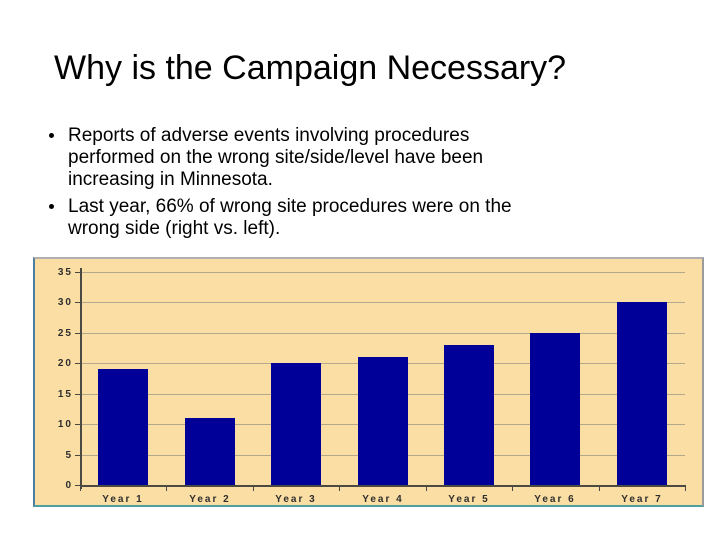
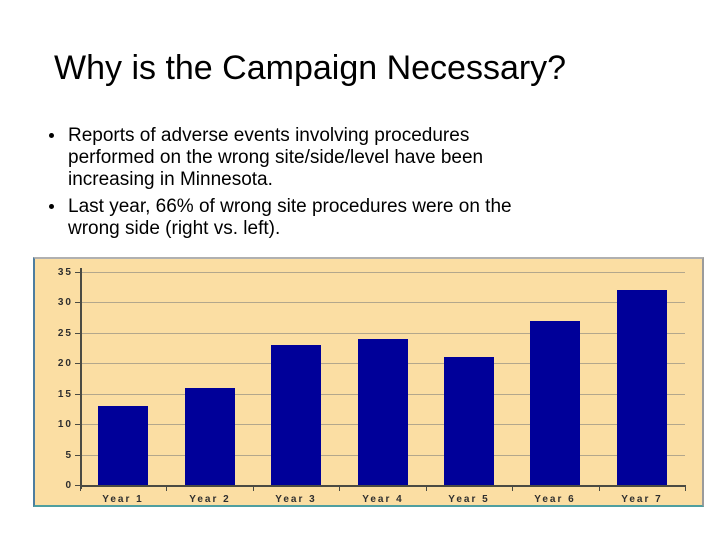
Year 1: 19 -> 13
Year 2: 11 -> 16
Year 3: 20 -> 23
Year 4: 21 -> 24
Year 5: 23 -> 21
Year 6: 25 -> 27
Year 7: 30 -> 32
